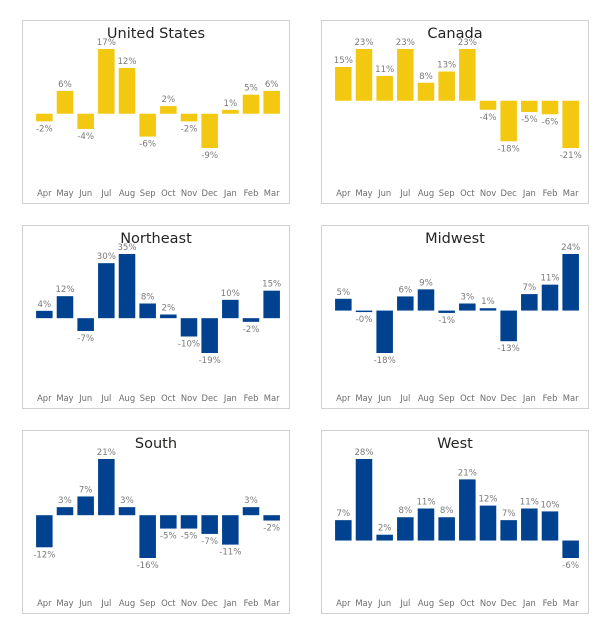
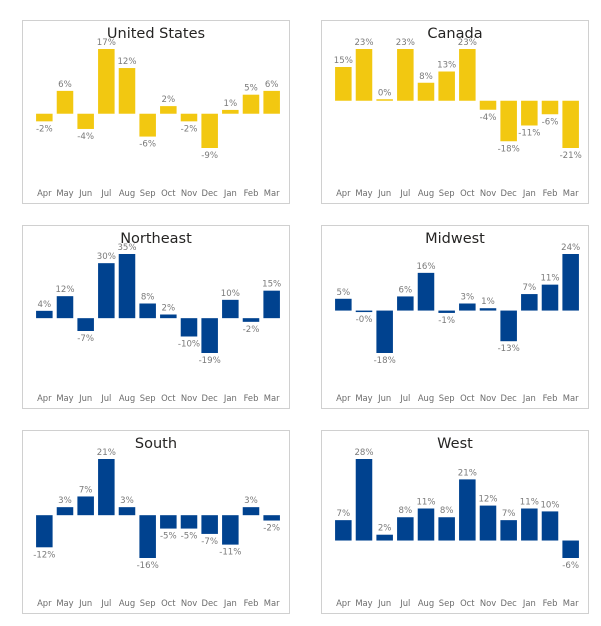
Canada/Jun: 11% -> 0%
Canada/Jan: -5% -> -11%
Midwest/Aug: 9% -> 16%
